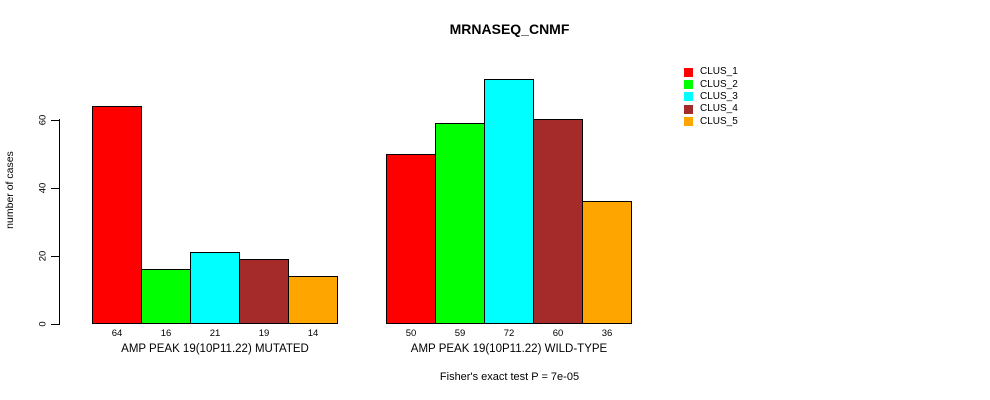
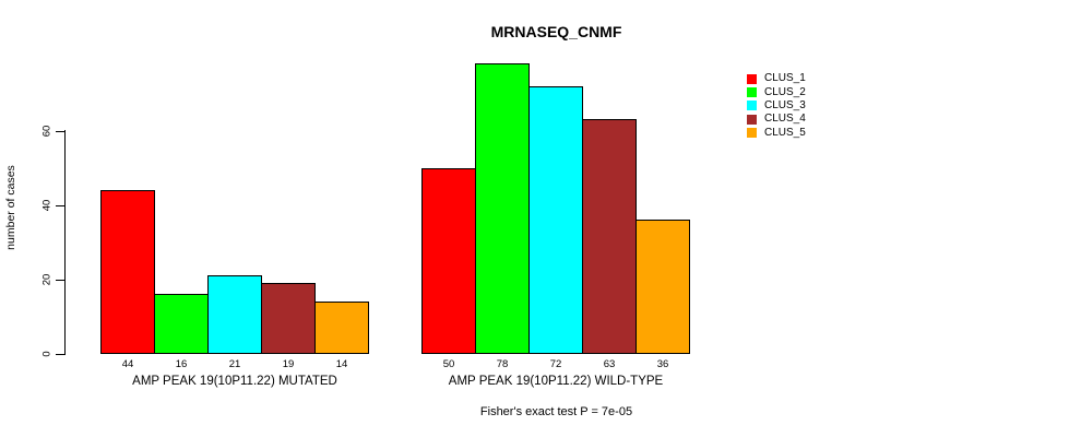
CLUS_1/AMP PEAK 19(10P11.22) MUTATED: 64 -> 44
CLUS_2/AMP PEAK 19(10P11.22) WILD-TYPE: 59 -> 78
CLUS_4/AMP PEAK 19(10P11.22) WILD-TYPE: 60 -> 63
